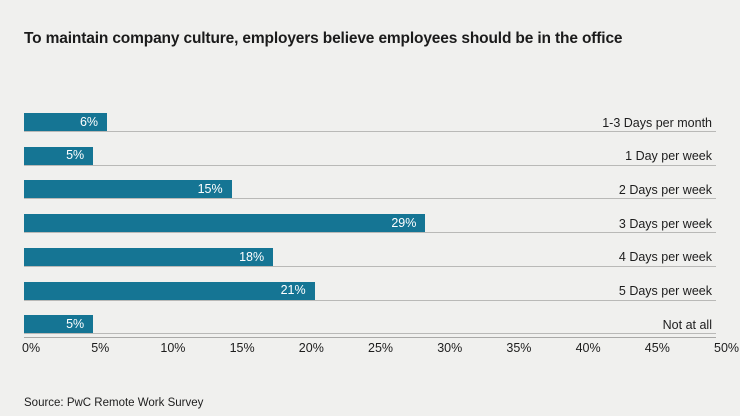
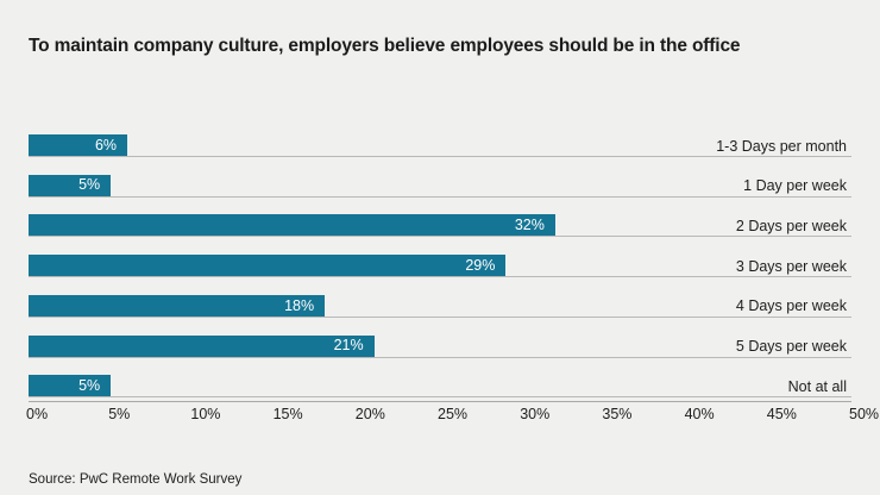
2 Days per week: 15% -> 32%
